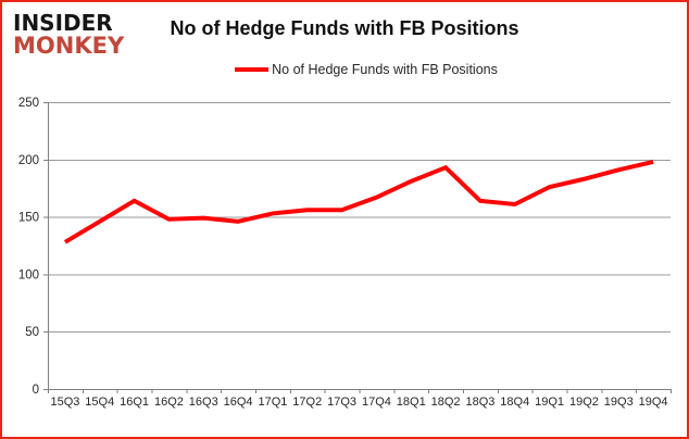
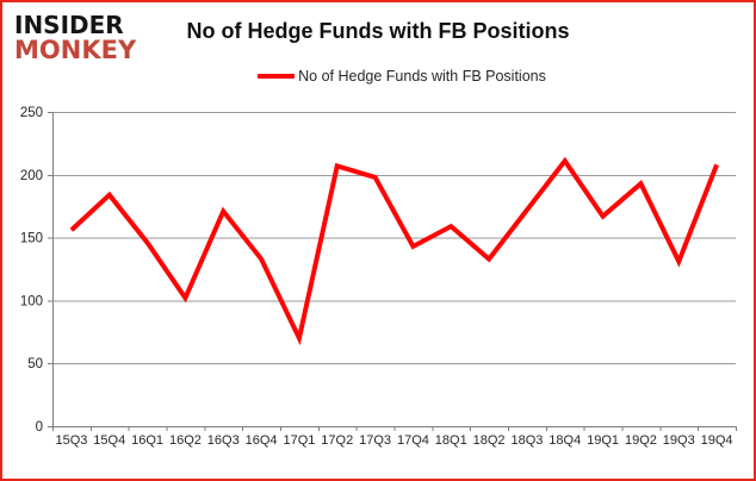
15Q3: 128 -> 156
15Q4: 146 -> 184
16Q1: 164 -> 146
16Q2: 148 -> 102
16Q3: 149 -> 171
16Q4: 146 -> 133
17Q1: 153 -> 70
17Q2: 156 -> 207
17Q3: 156 -> 198
17Q4: 167 -> 143
18Q1: 181 -> 159
18Q2: 193 -> 133
18Q3: 164 -> 172
18Q4: 161 -> 211
19Q1: 176 -> 167
19Q2: 183 -> 193
19Q3: 191 -> 131
19Q4: 198 -> 208
